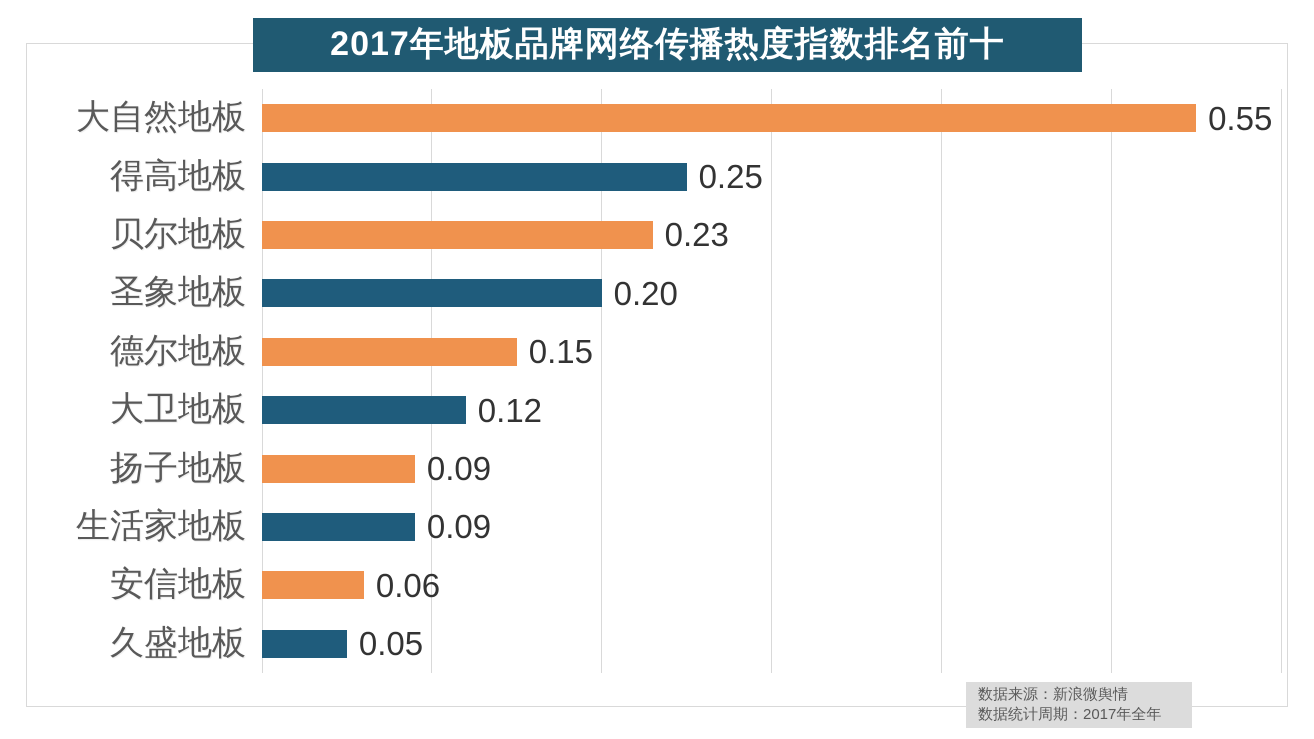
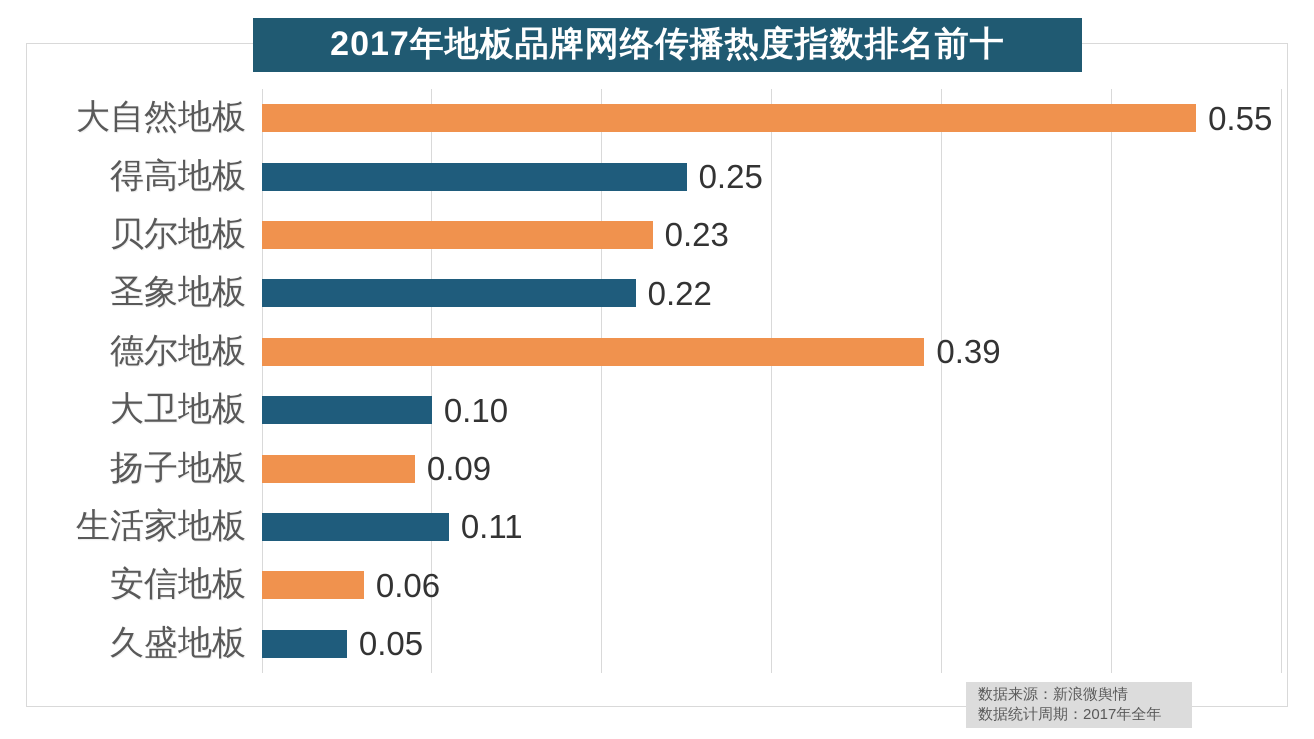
圣象地板: 0.20 -> 0.22
德尔地板: 0.15 -> 0.39
大卫地板: 0.12 -> 0.10
生活家地板: 0.09 -> 0.11
